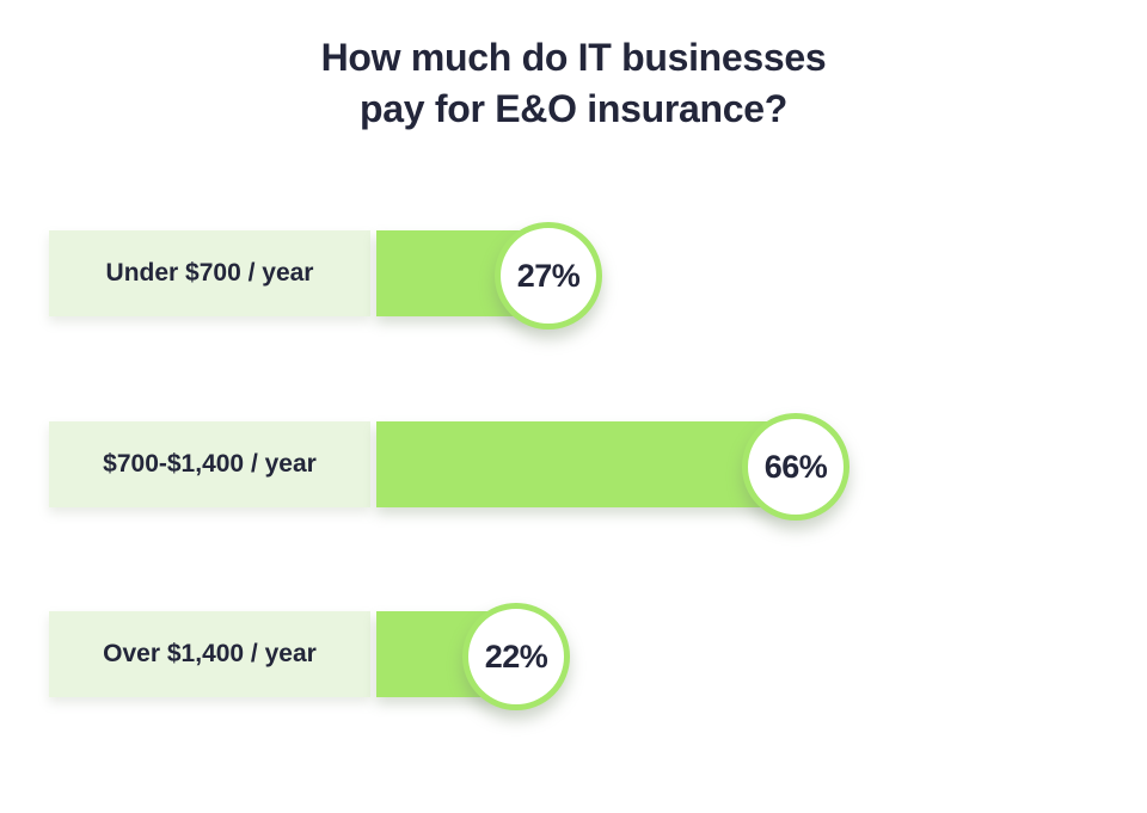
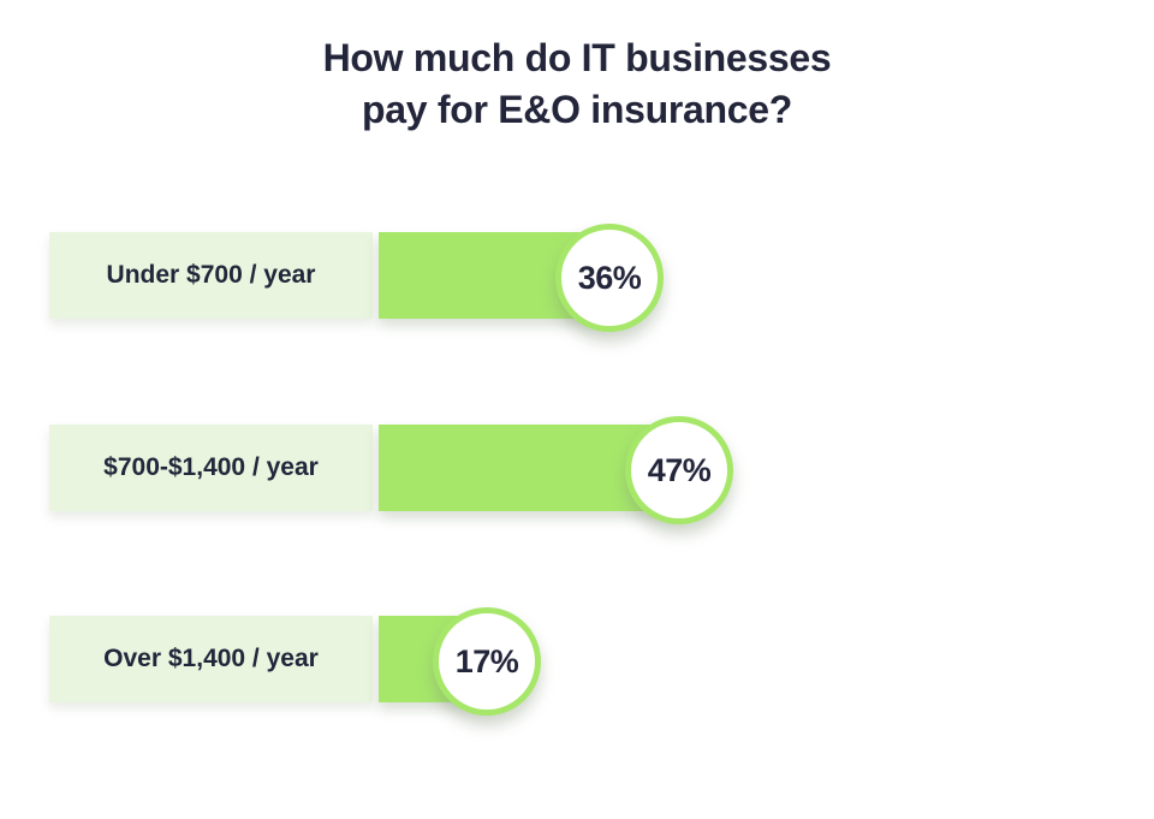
Under $700 / year: 27% -> 36%
$700-$1,400 / year: 66% -> 47%
Over $1,400 / year: 22% -> 17%
